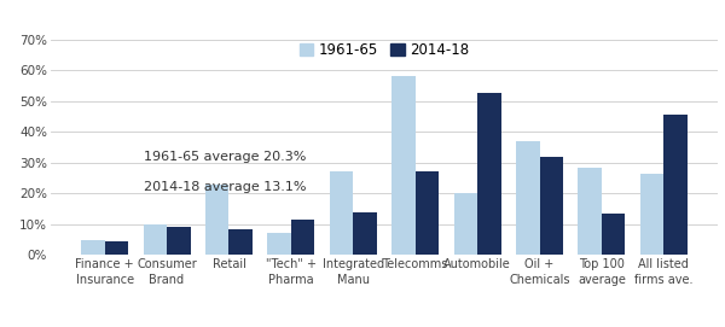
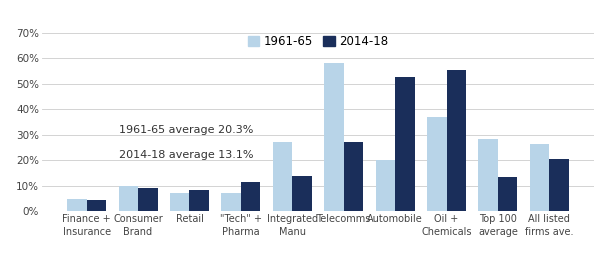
1961-65/Retail: 23.0% -> 7.0%
2014-18/Oil + Chemicals: 32.0% -> 55.5%
2014-18/All listed firms ave.: 45.5% -> 20.5%
